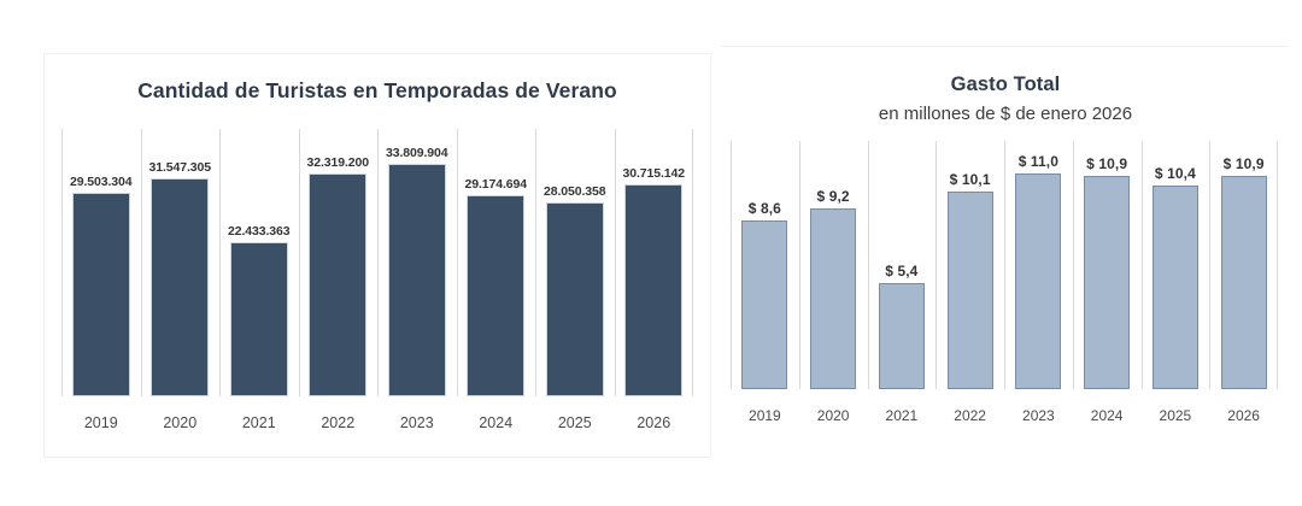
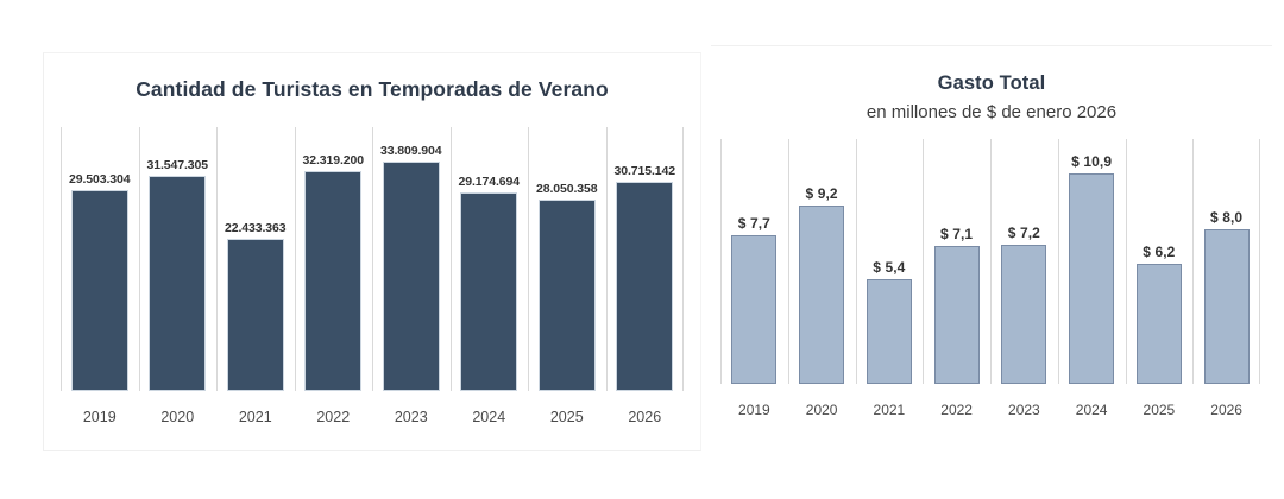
Gasto Total/2019: 8,6 -> 7,7
Gasto Total/2022: 10,1 -> 7,1
Gasto Total/2023: 11,0 -> 7,2
Gasto Total/2025: 10,4 -> 6,2
Gasto Total/2026: 10,9 -> 8,0
